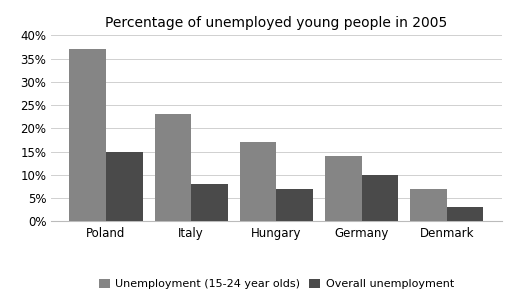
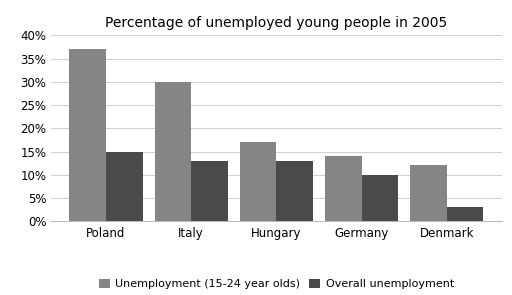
Unemployment (15-24 year olds)/Italy: 23% -> 30%
Overall unemployment/Italy: 8% -> 13%
Overall unemployment/Hungary: 7% -> 13%
Unemployment (15-24 year olds)/Denmark: 7% -> 12%
